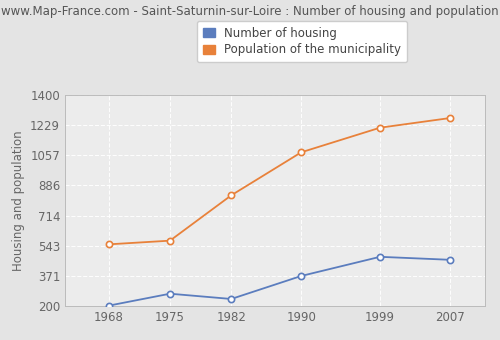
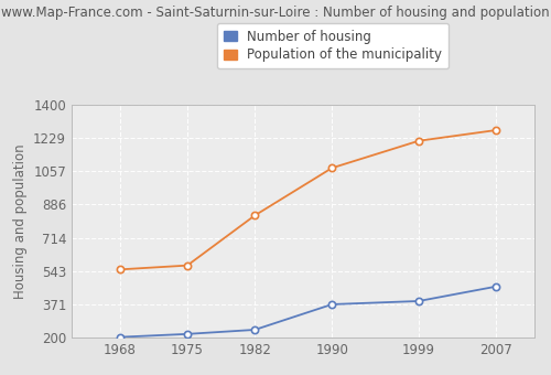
Number of housing/1975: 270 -> 220
Number of housing/1999: 480 -> 390
